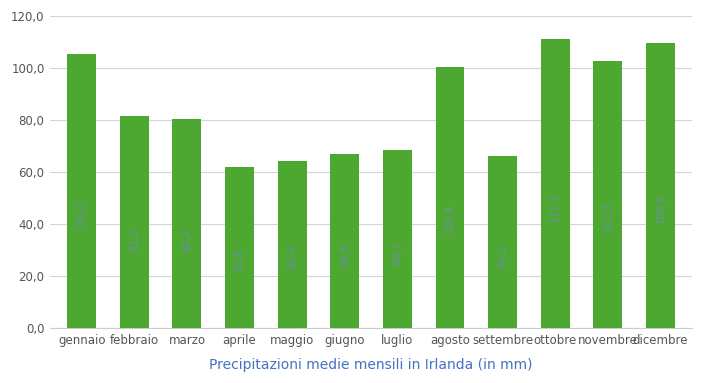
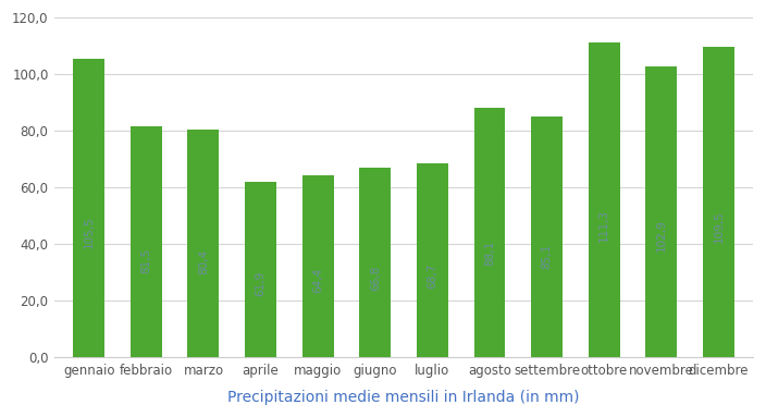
agosto: 100,4 -> 88,1
settembre: 66,1 -> 85,1
